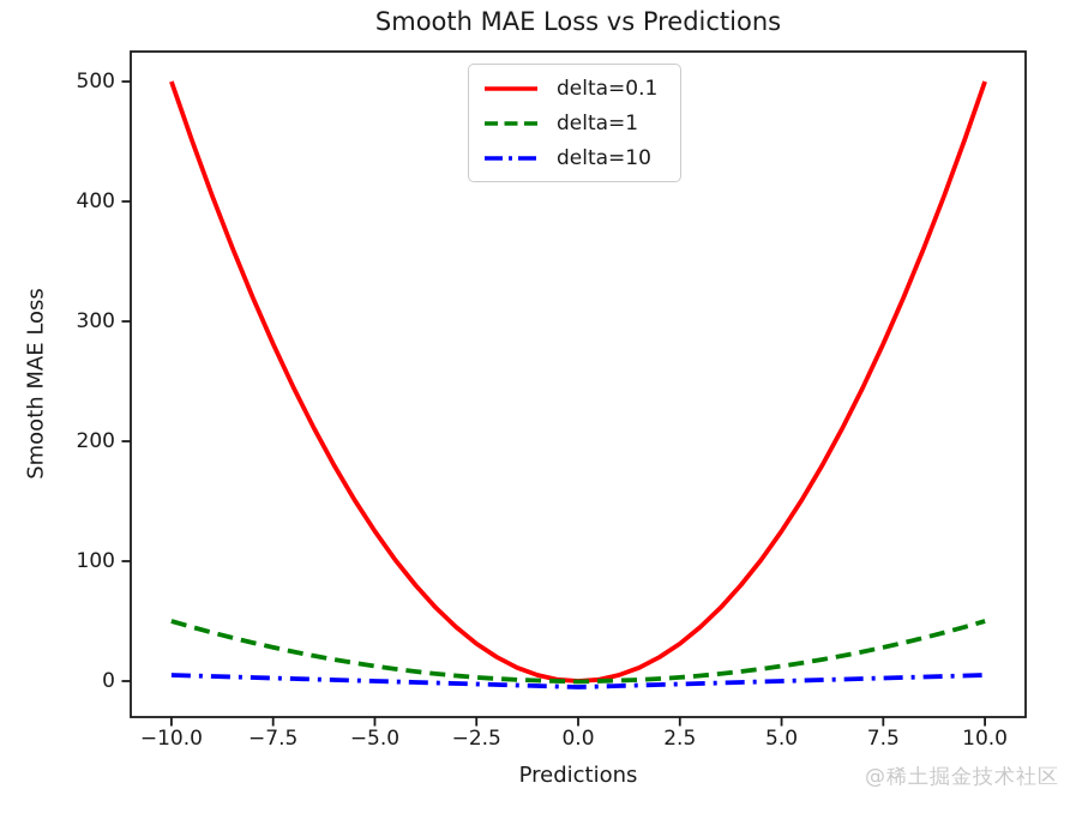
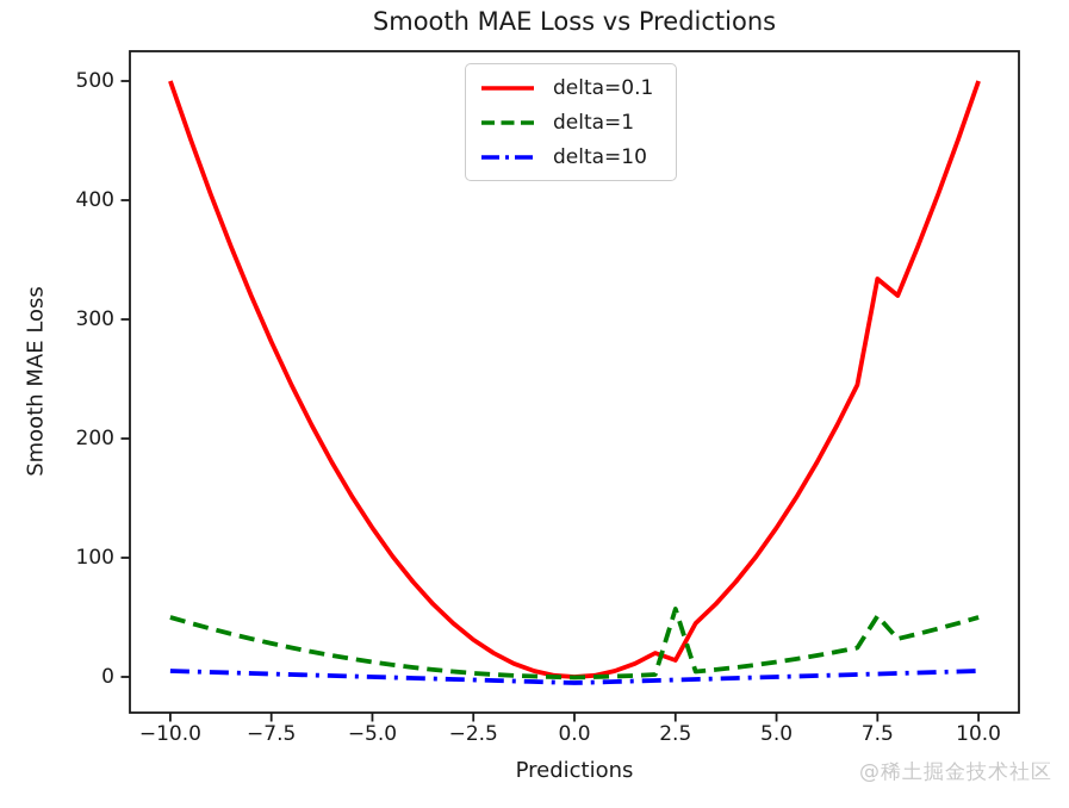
delta=0.1/2.5: 31 -> 14
delta=1/2.5: 3 -> 57
delta=0.1/7.5: 281 -> 334
delta=1/7.5: 28 -> 51
